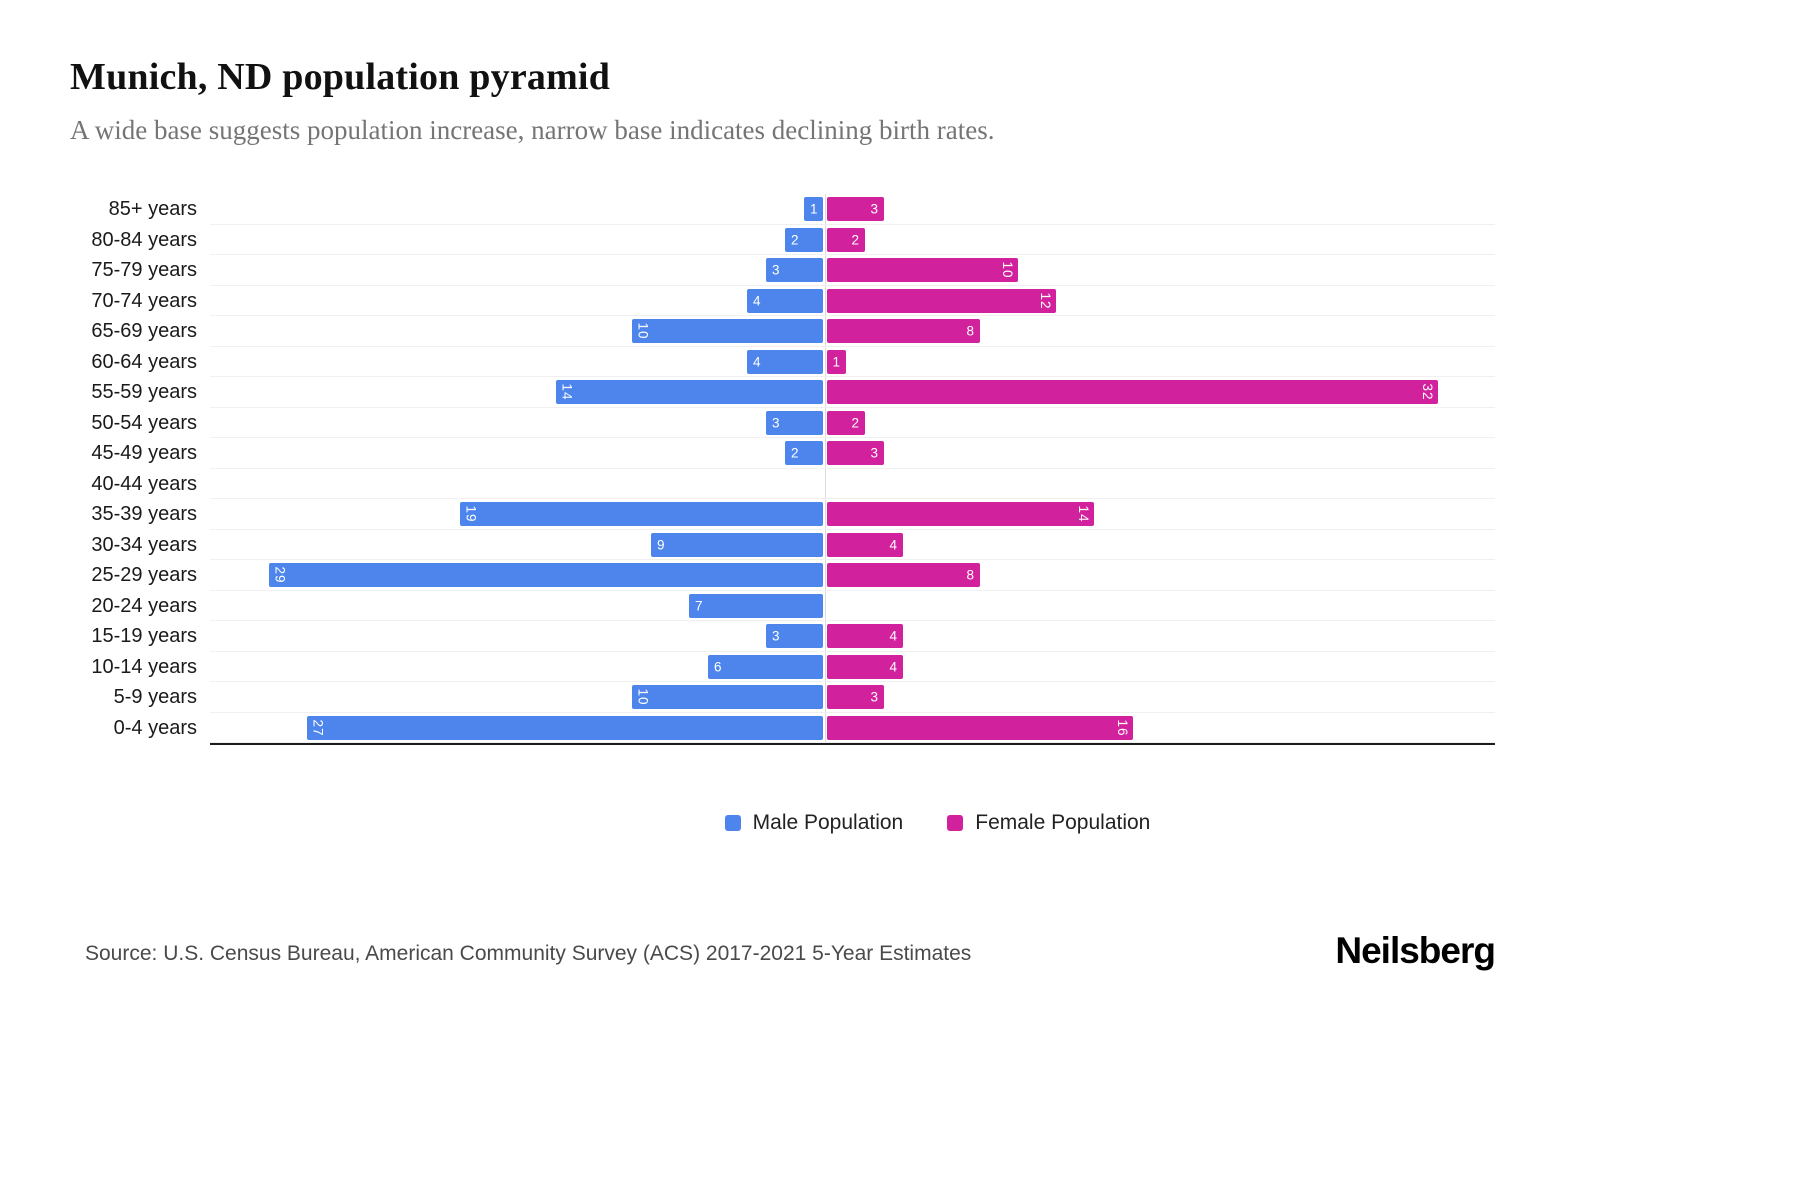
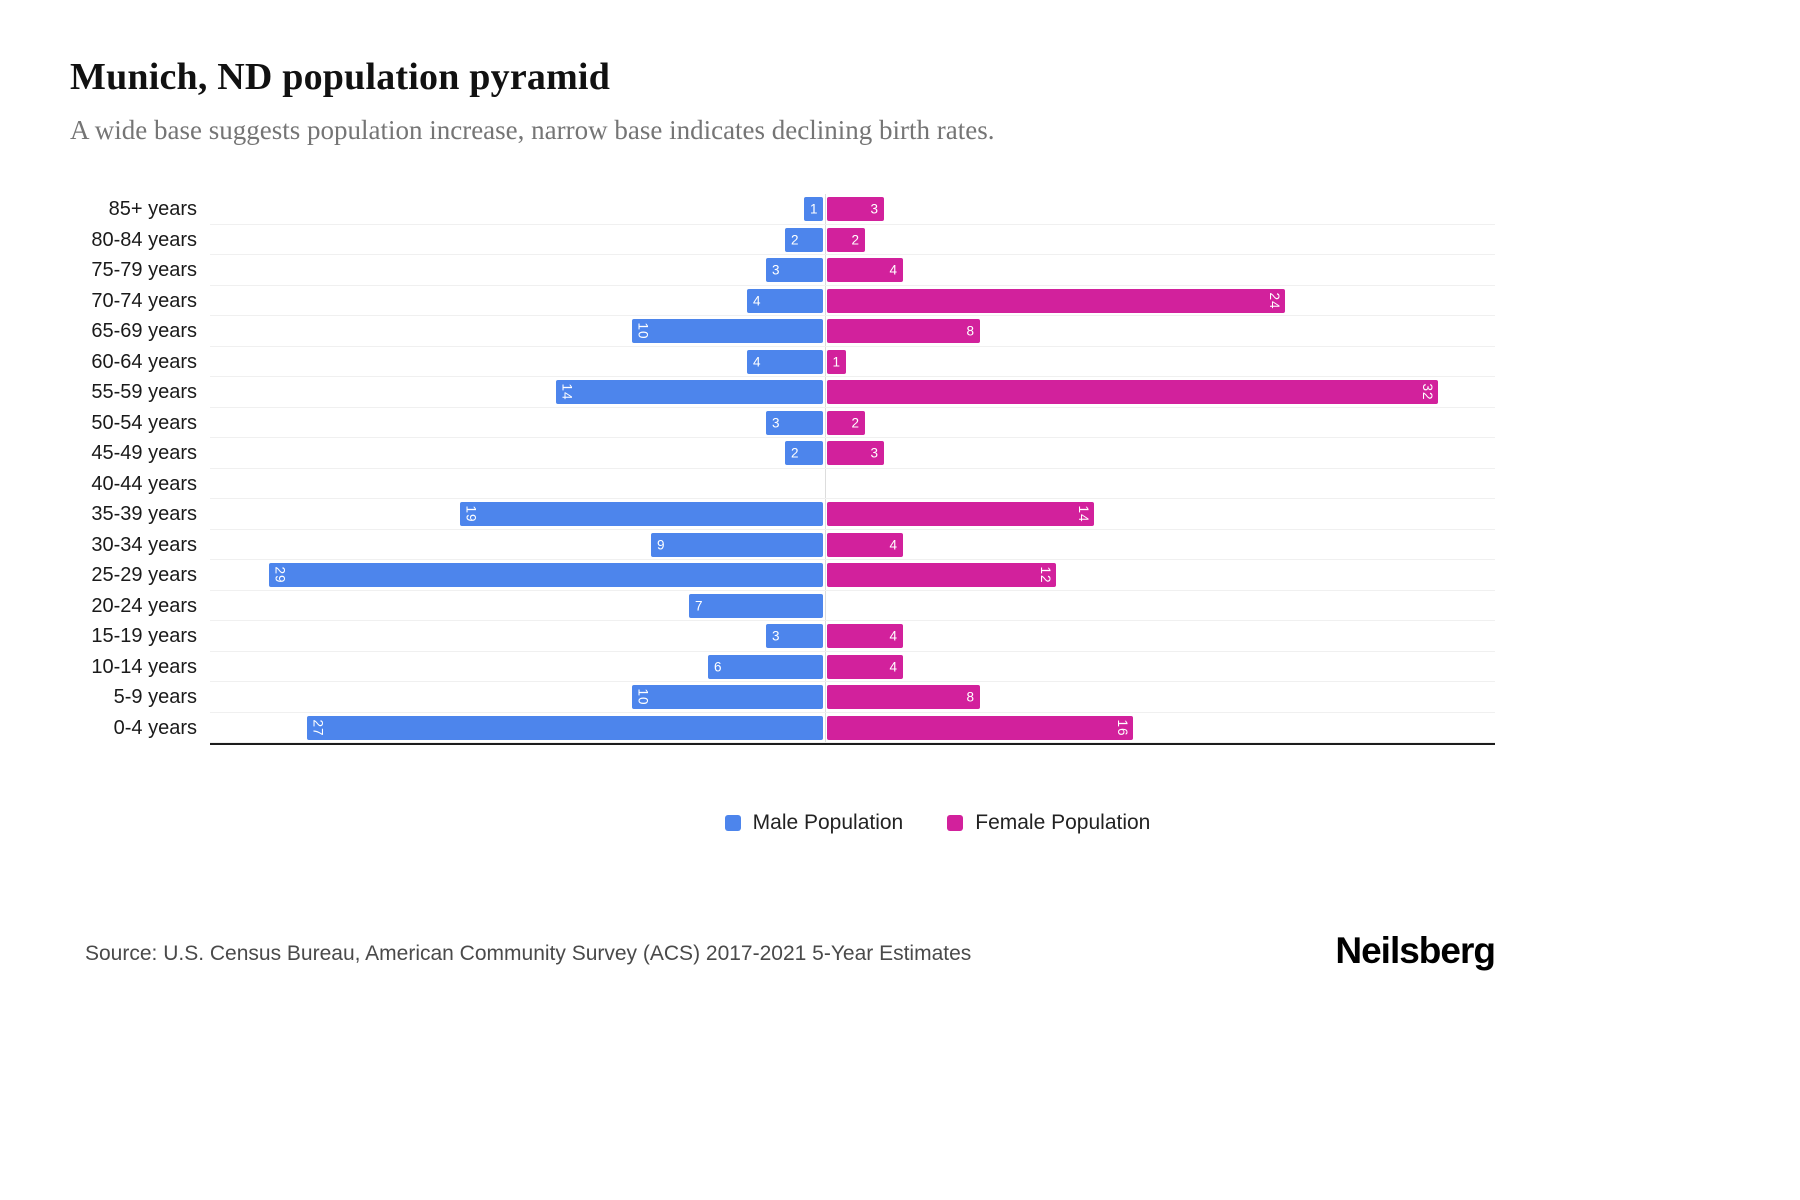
Female Population/75-79 years: 10 -> 4
Female Population/70-74 years: 12 -> 24
Female Population/25-29 years: 8 -> 12
Female Population/5-9 years: 3 -> 8
